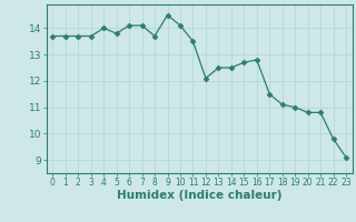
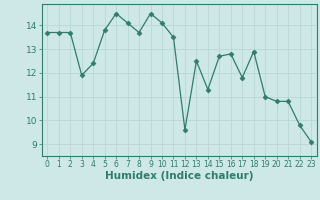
3: 13.7 -> 11.9
4: 14.0 -> 12.4
6: 14.1 -> 14.5
12: 12.1 -> 9.6
14: 12.5 -> 11.3
17: 11.5 -> 11.8
18: 11.1 -> 12.9
